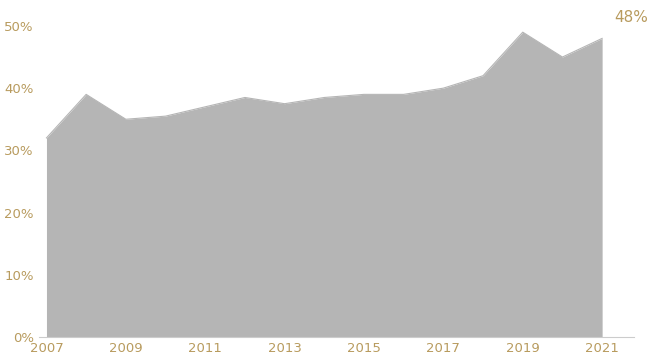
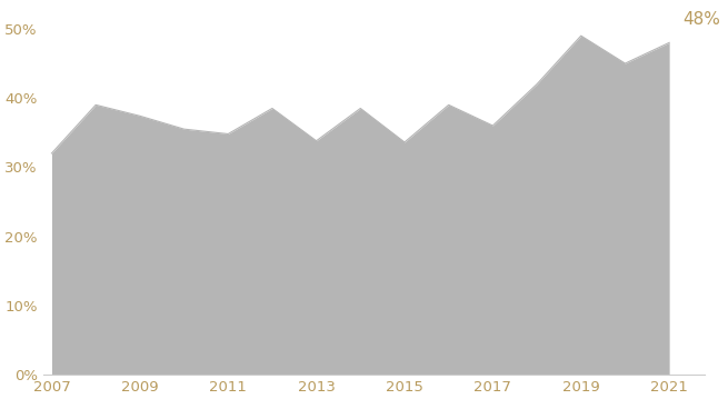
2009: 35.0% -> 37.4%
2011: 37.0% -> 34.8%
2013: 37.5% -> 33.8%
2015: 39.0% -> 33.6%
2017: 40.0% -> 36.0%
